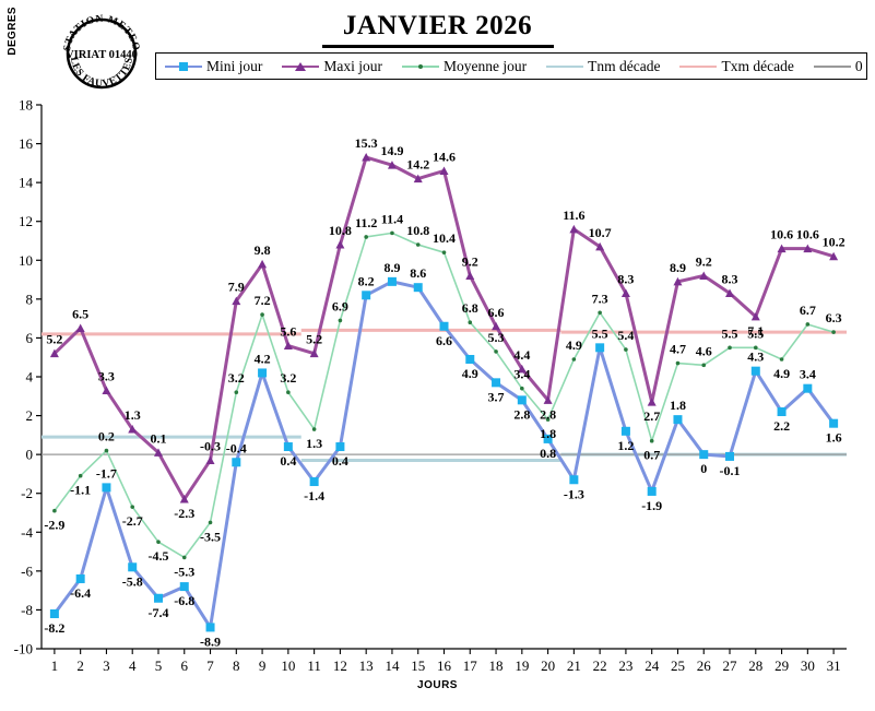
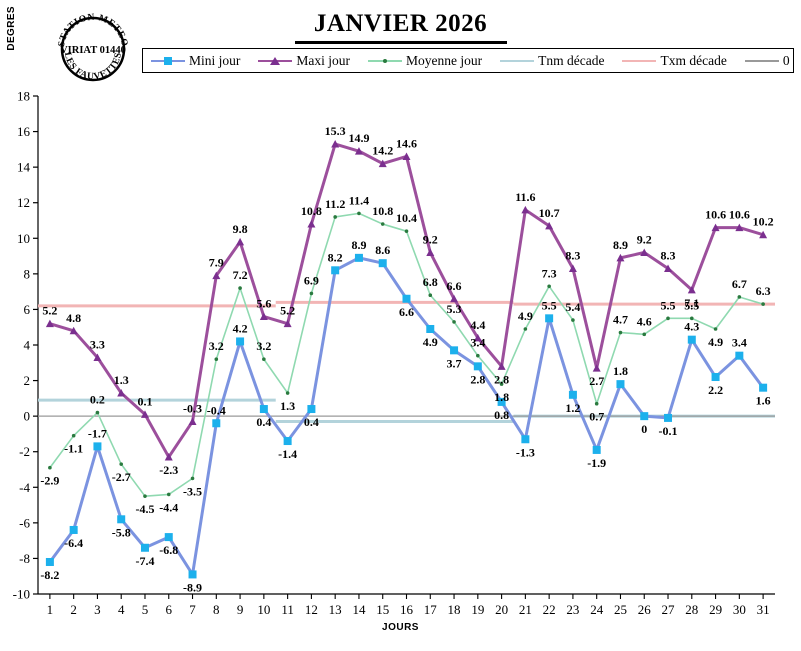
Maxi jour/2: 6.5 -> 4.8
Moyenne jour/6: -5.3 -> -4.4
